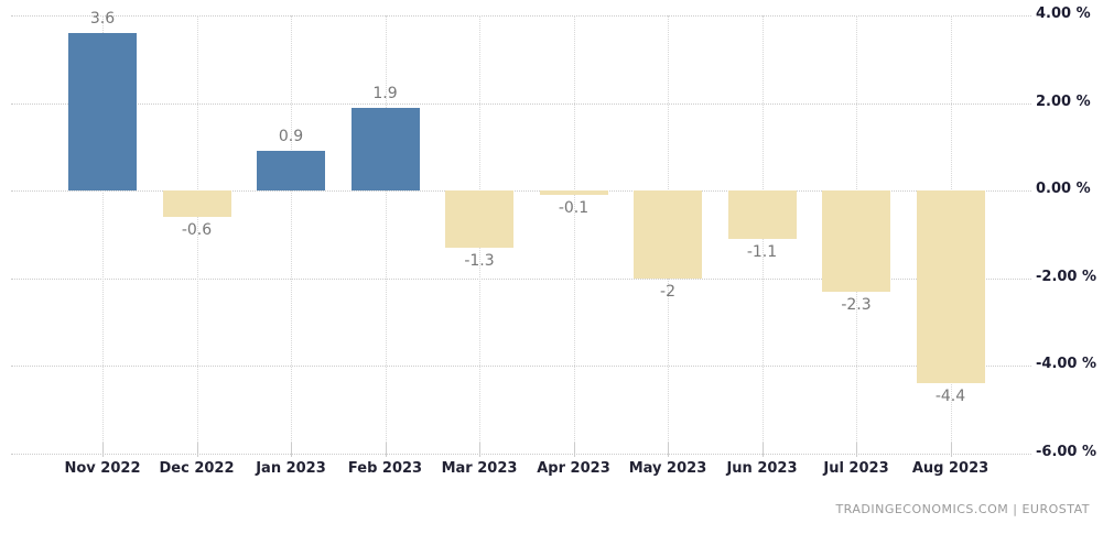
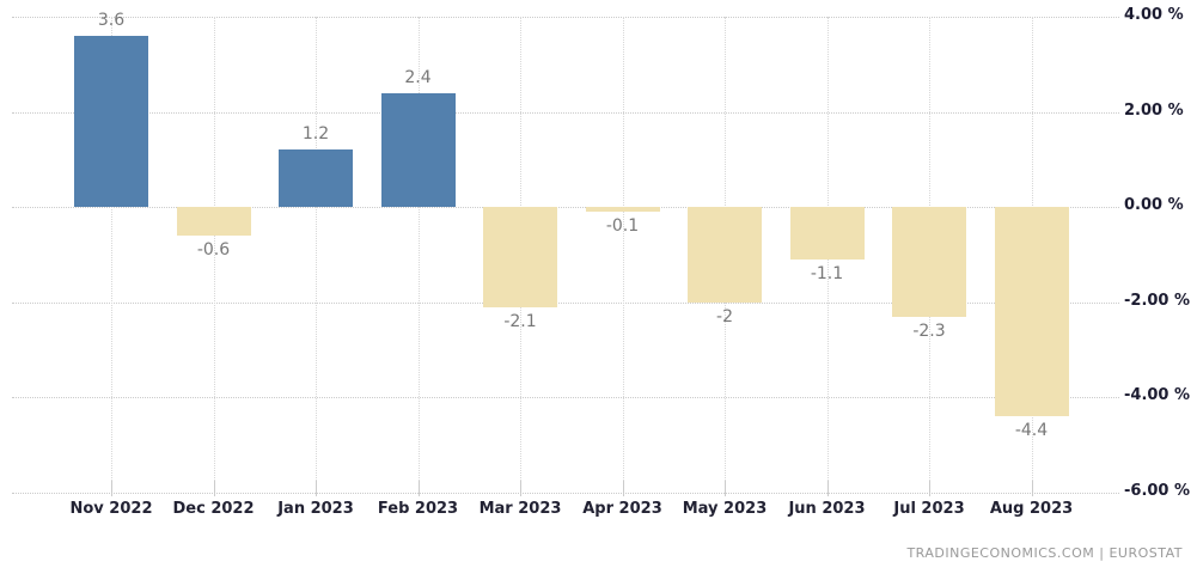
Jan 2023: 0.9 -> 1.2
Feb 2023: 1.9 -> 2.4
Mar 2023: -1.3 -> -2.1
